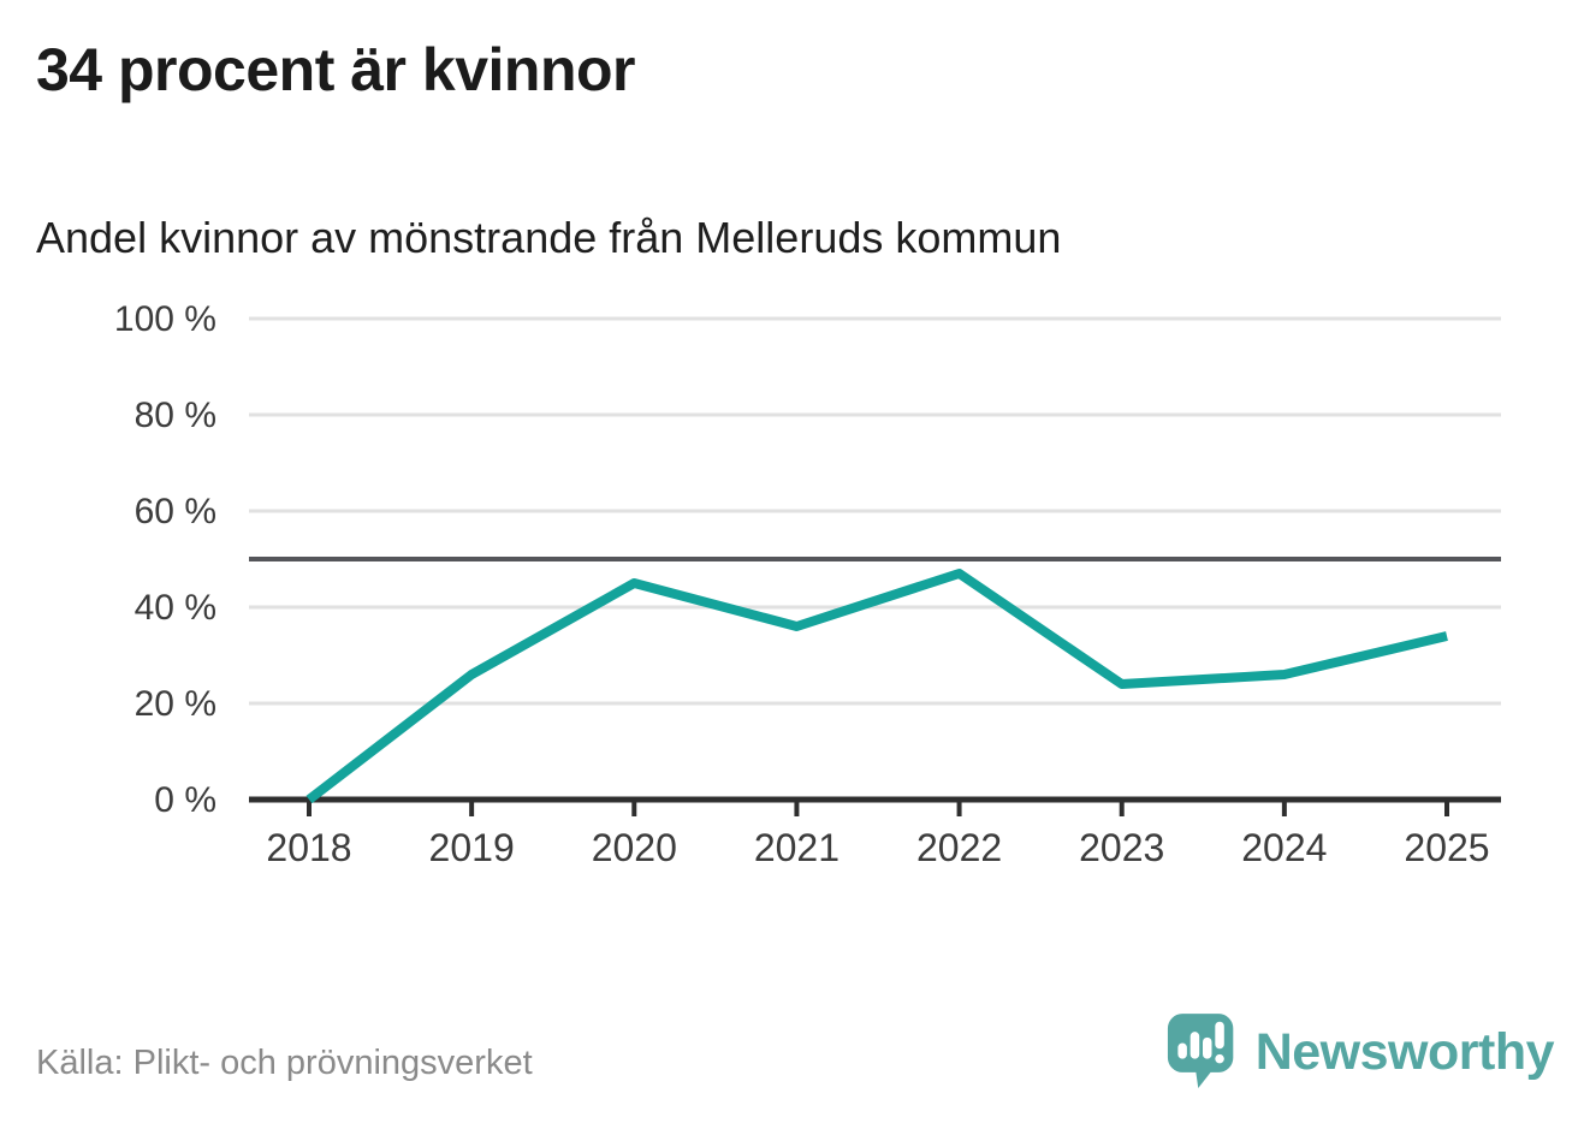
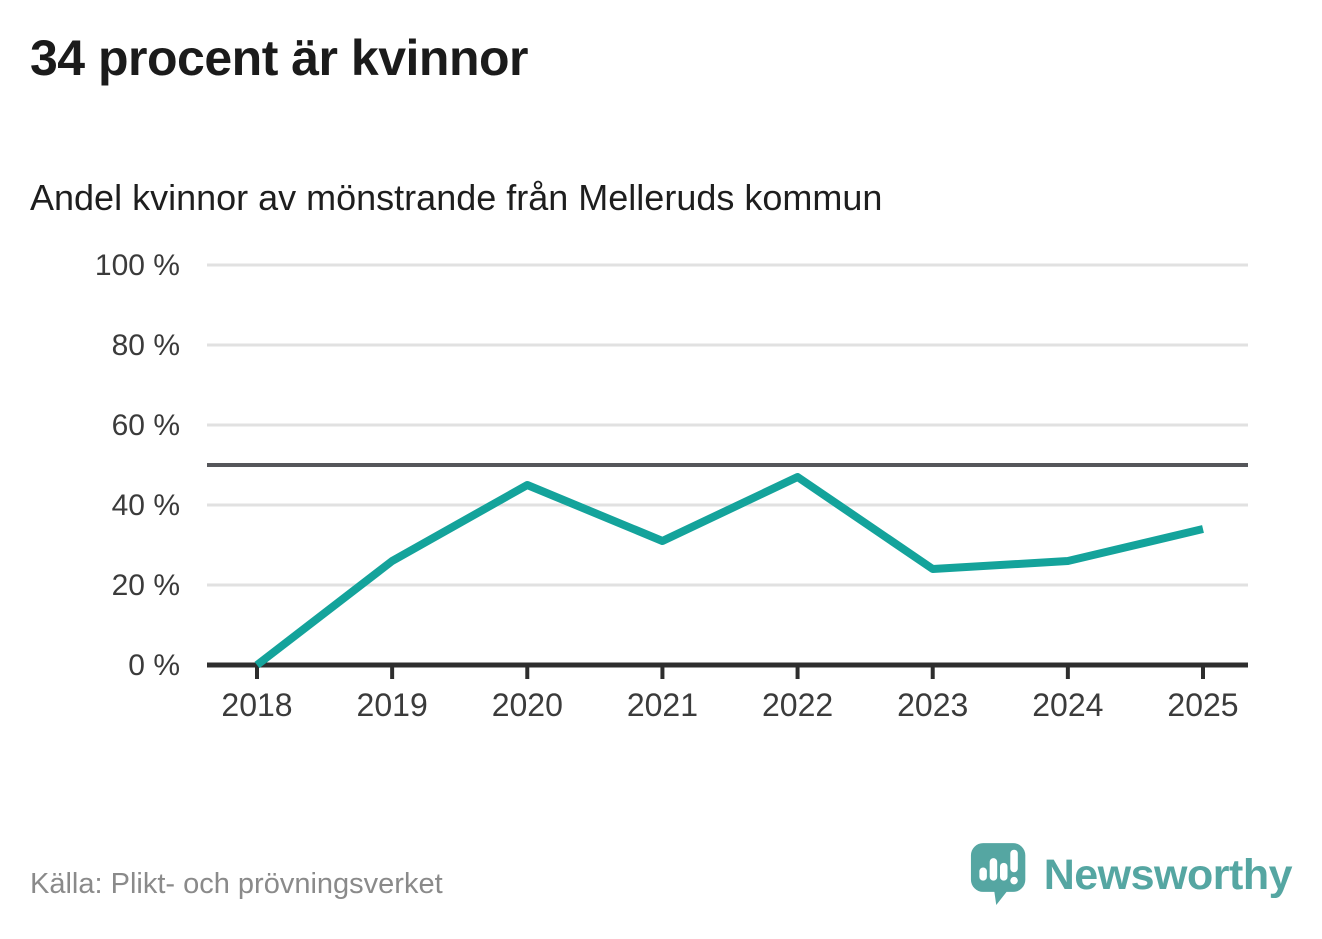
2021: 36% -> 31%
